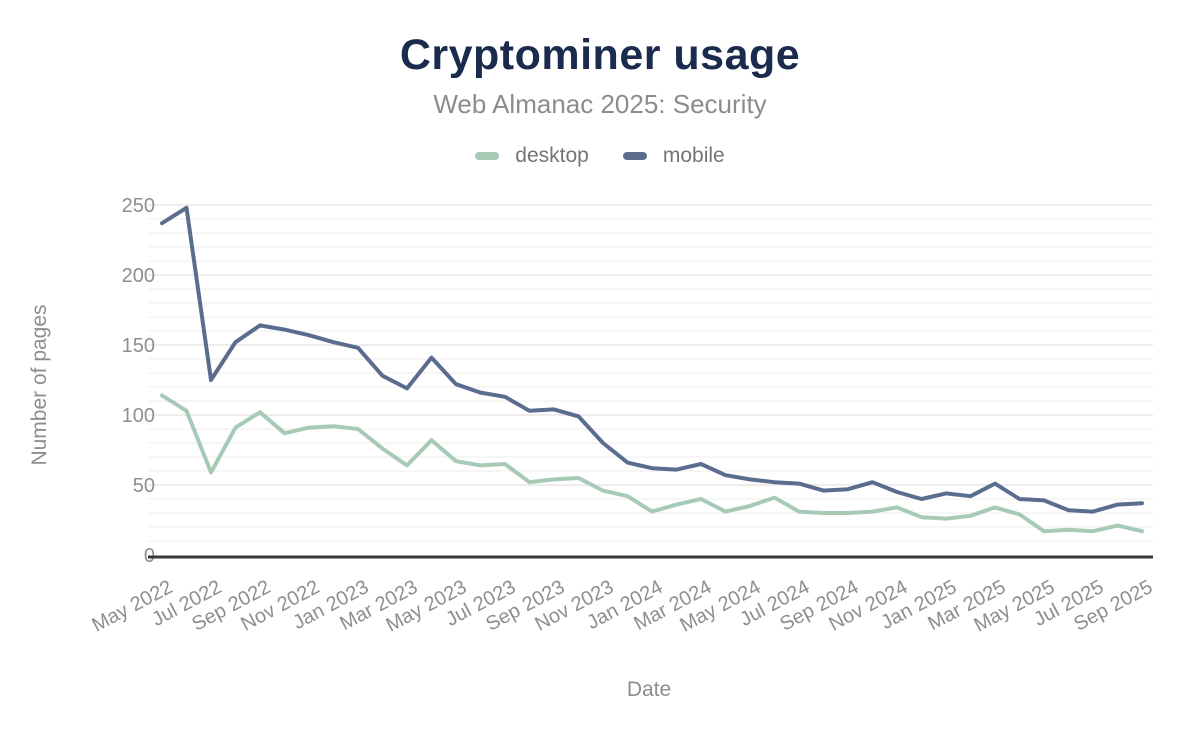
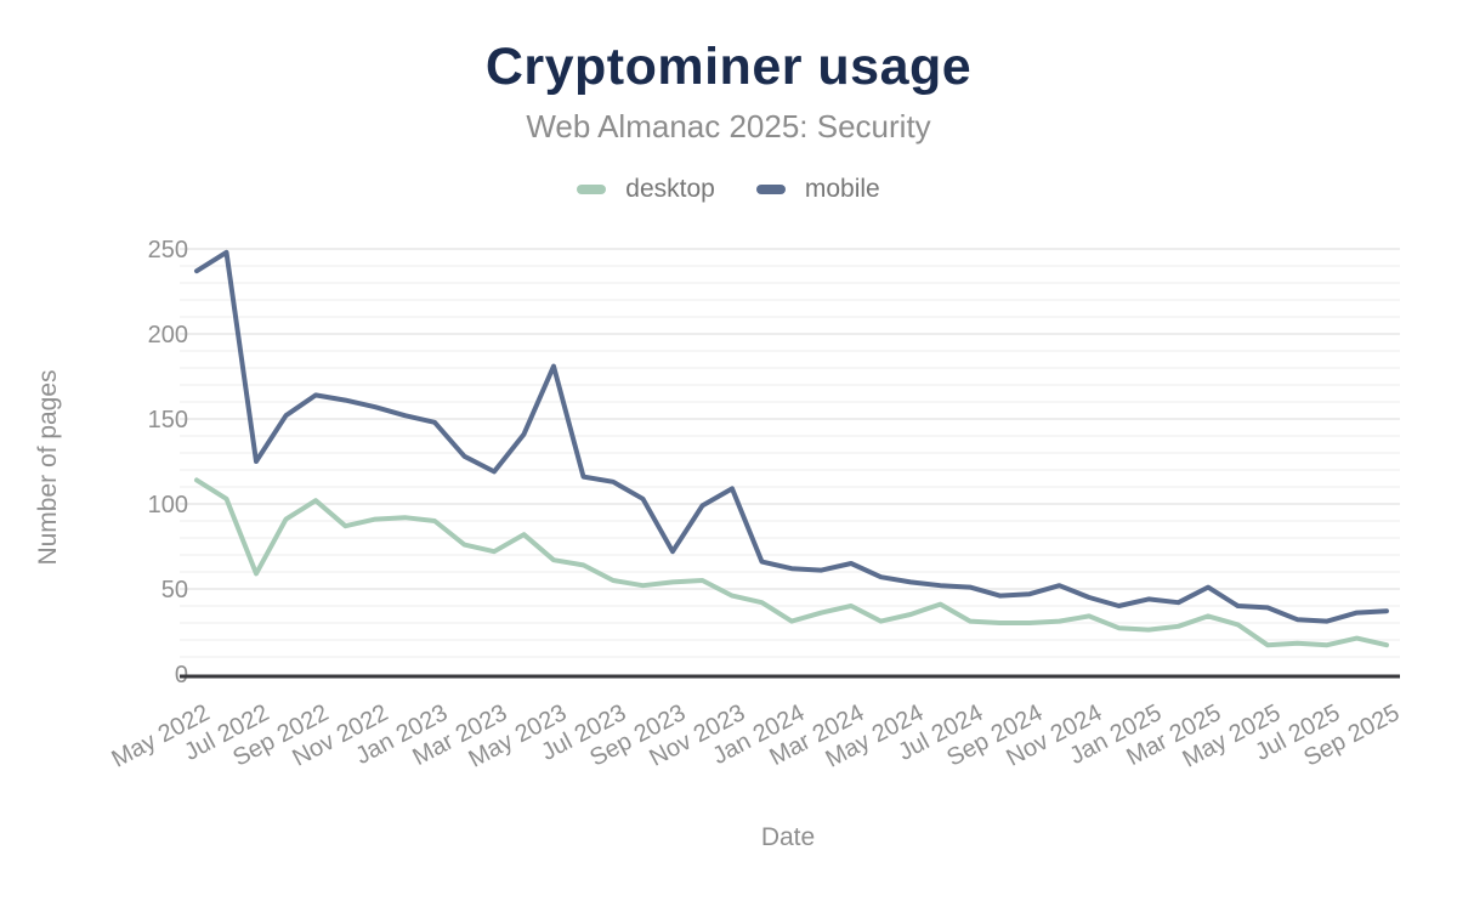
desktop/Mar 2023: 64 -> 72
mobile/May 2023: 122 -> 181
desktop/Jul 2023: 65 -> 55
mobile/Sep 2023: 104 -> 72
mobile/Nov 2023: 80 -> 109
